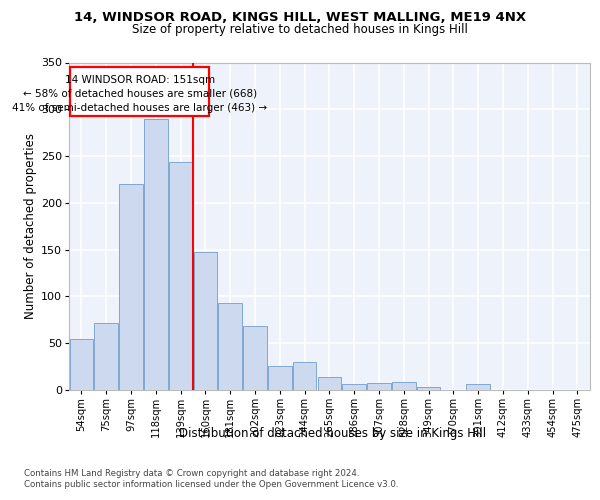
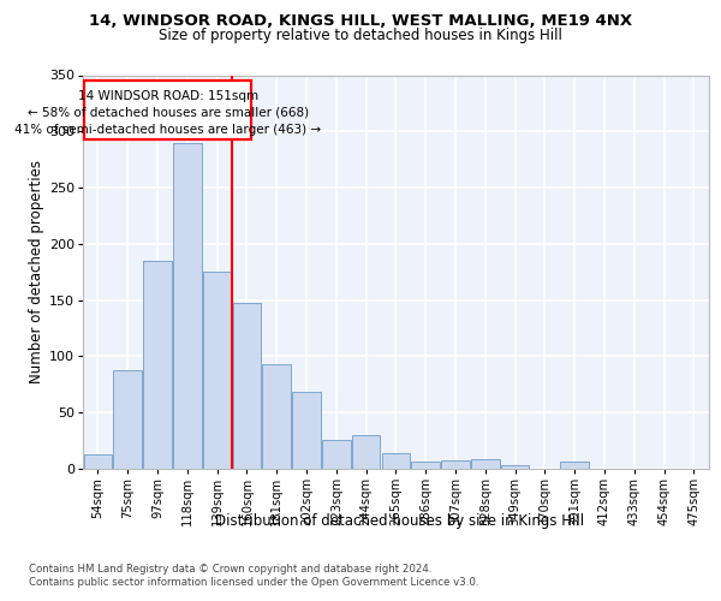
54sqm: 54 -> 13
75sqm: 72 -> 88
97sqm: 220 -> 185
139sqm: 244 -> 175
